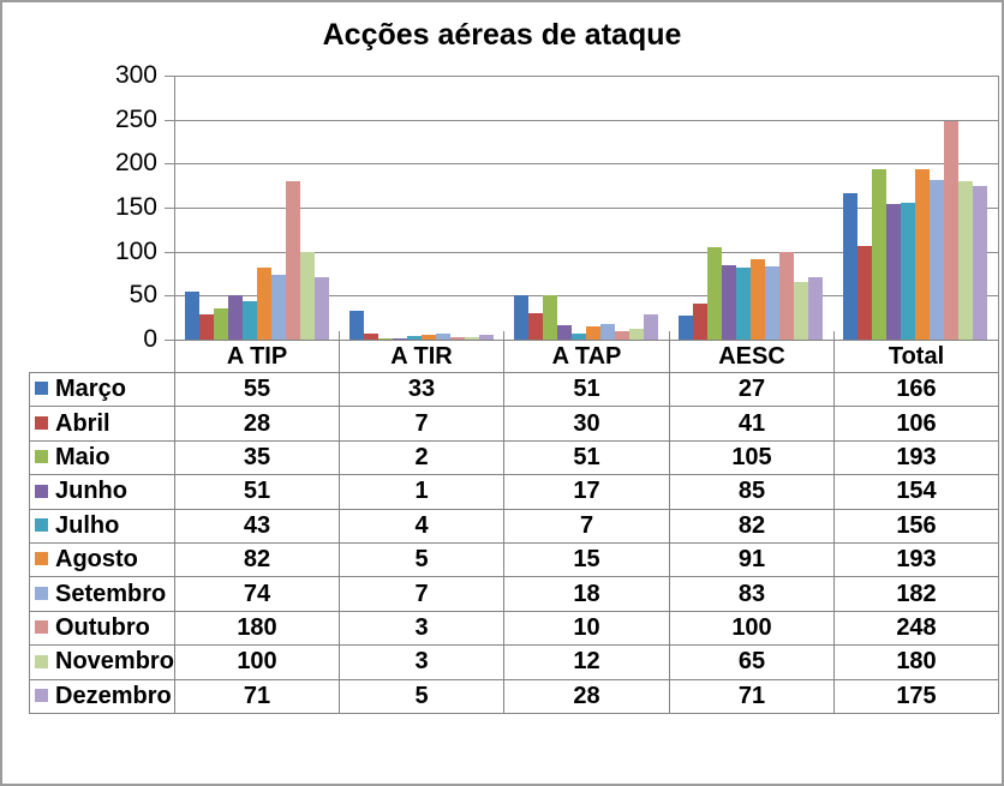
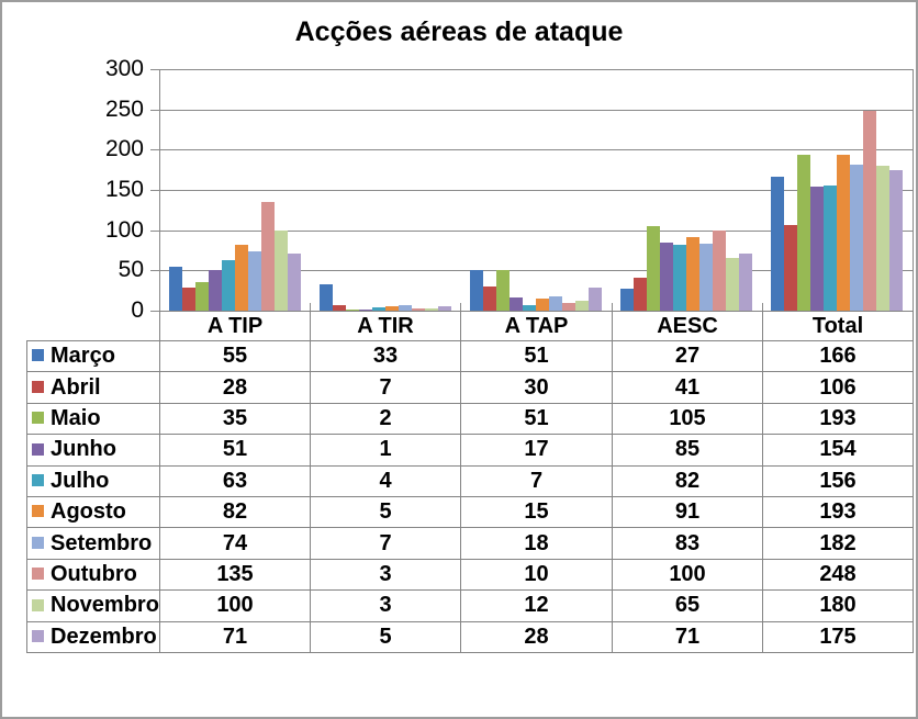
Julho/A TIP: 43 -> 63
Outubro/A TIP: 180 -> 135
